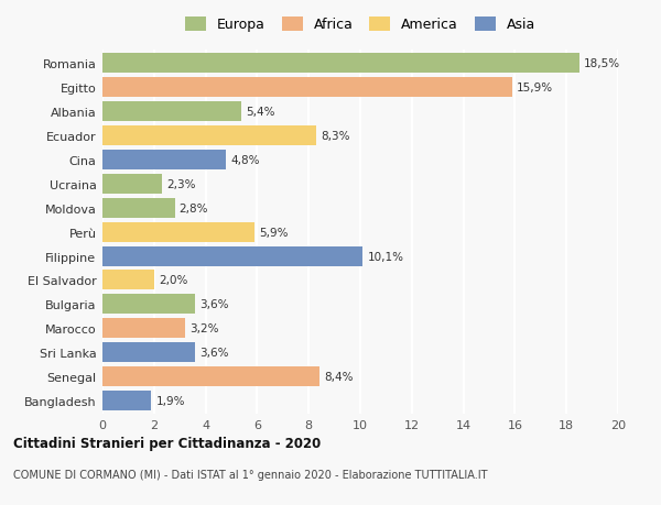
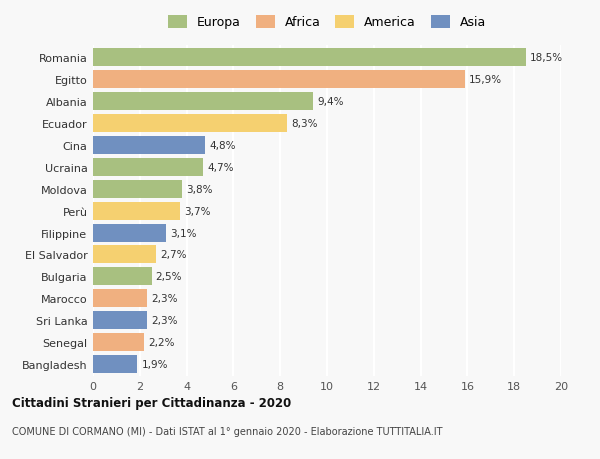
Albania: 5,4% -> 9,4%
Ucraina: 2,3% -> 4,7%
Moldova: 2,8% -> 3,8%
Perù: 5,9% -> 3,7%
Filippine: 10,1% -> 3,1%
El Salvador: 2,0% -> 2,7%
Bulgaria: 3,6% -> 2,5%
Marocco: 3,2% -> 2,3%
Sri Lanka: 3,6% -> 2,3%
Senegal: 8,4% -> 2,2%
